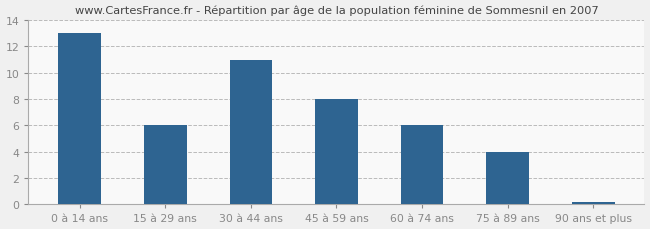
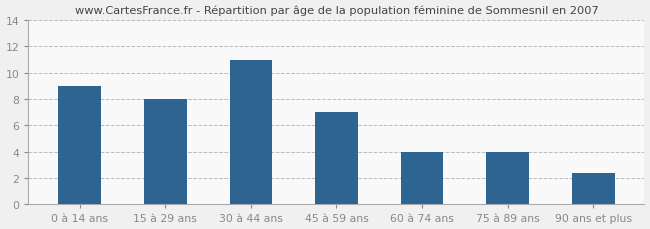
0 à 14 ans: 13.0 -> 9.0
15 à 29 ans: 6.0 -> 8.0
45 à 59 ans: 8.0 -> 7.0
60 à 74 ans: 6.0 -> 4.0
90 ans et plus: 0.1 -> 2.4
